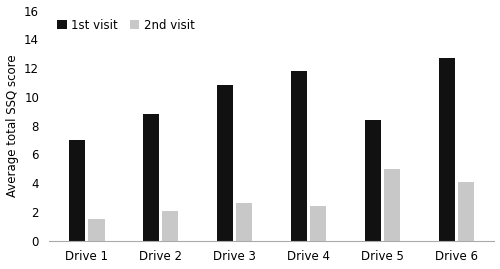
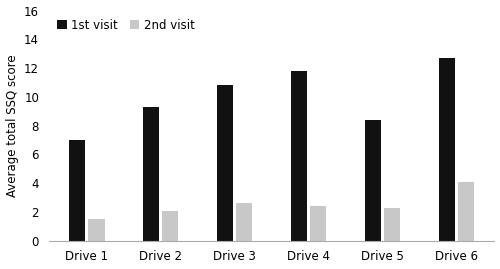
1st visit/Drive 2: 8.8 -> 9.3
2nd visit/Drive 5: 5.0 -> 2.3
